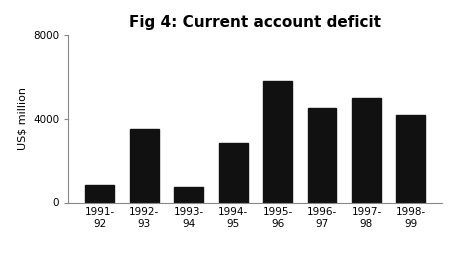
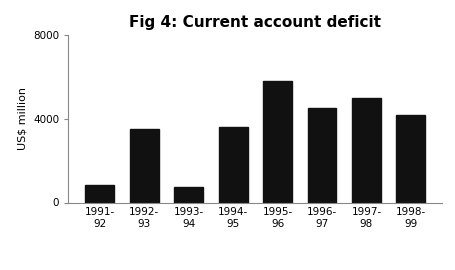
1994- 95: 2850 -> 3600
